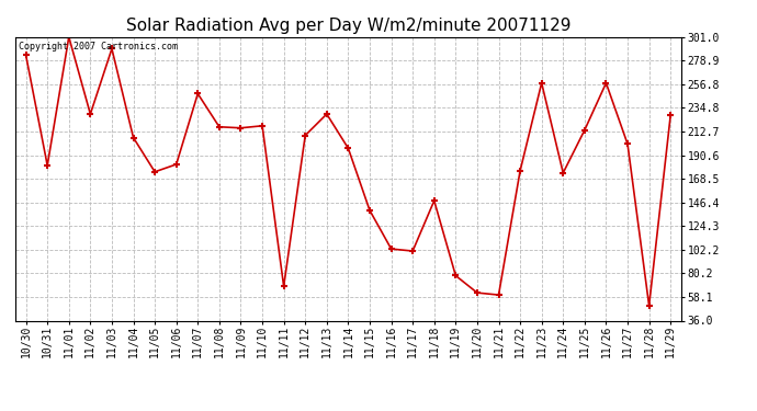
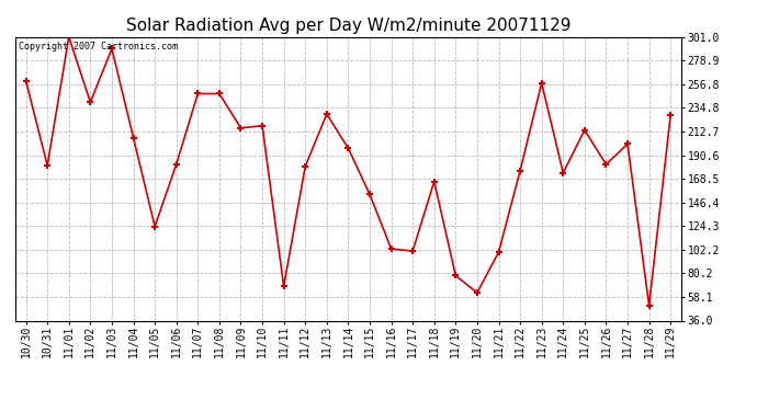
10/30: 284 -> 260
11/02: 229 -> 240
11/05: 175 -> 124
11/08: 217 -> 248
11/12: 209 -> 180
11/15: 139 -> 154
11/18: 148 -> 166
11/21: 60 -> 100
11/26: 258 -> 182
